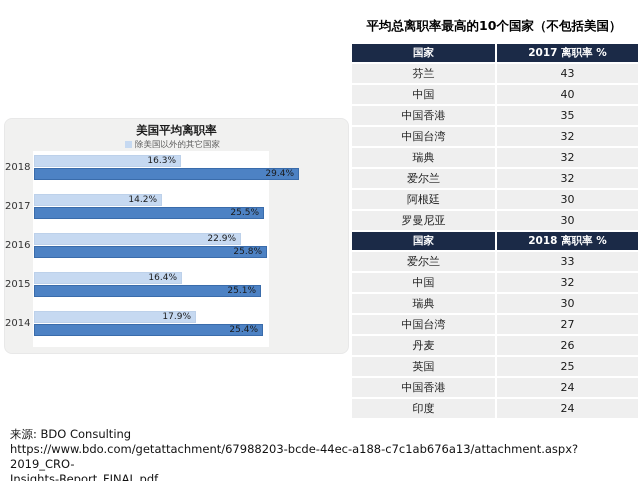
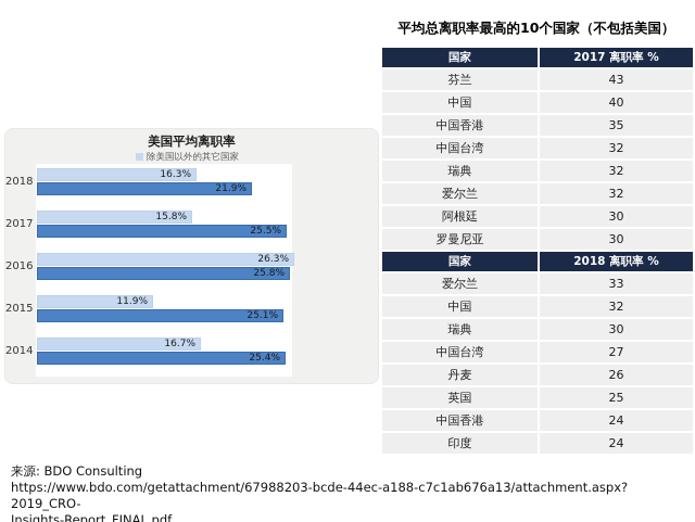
美国/2018: 29.4% -> 21.9%
除美国以外的其它国家/2017: 14.2% -> 15.8%
除美国以外的其它国家/2016: 22.9% -> 26.3%
除美国以外的其它国家/2015: 16.4% -> 11.9%
除美国以外的其它国家/2014: 17.9% -> 16.7%
